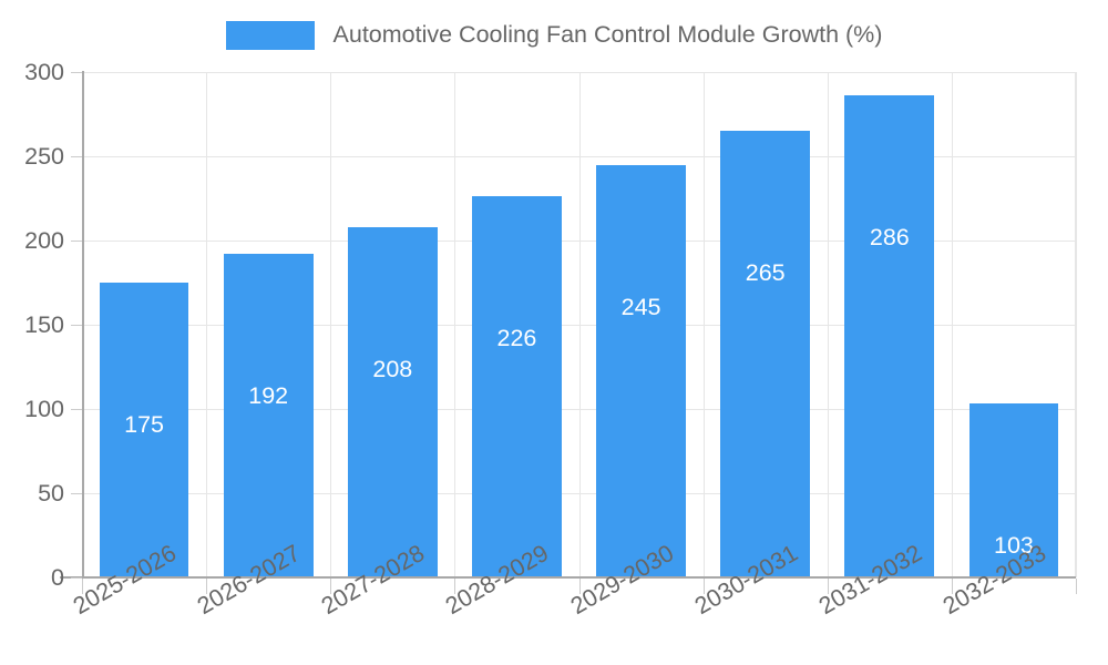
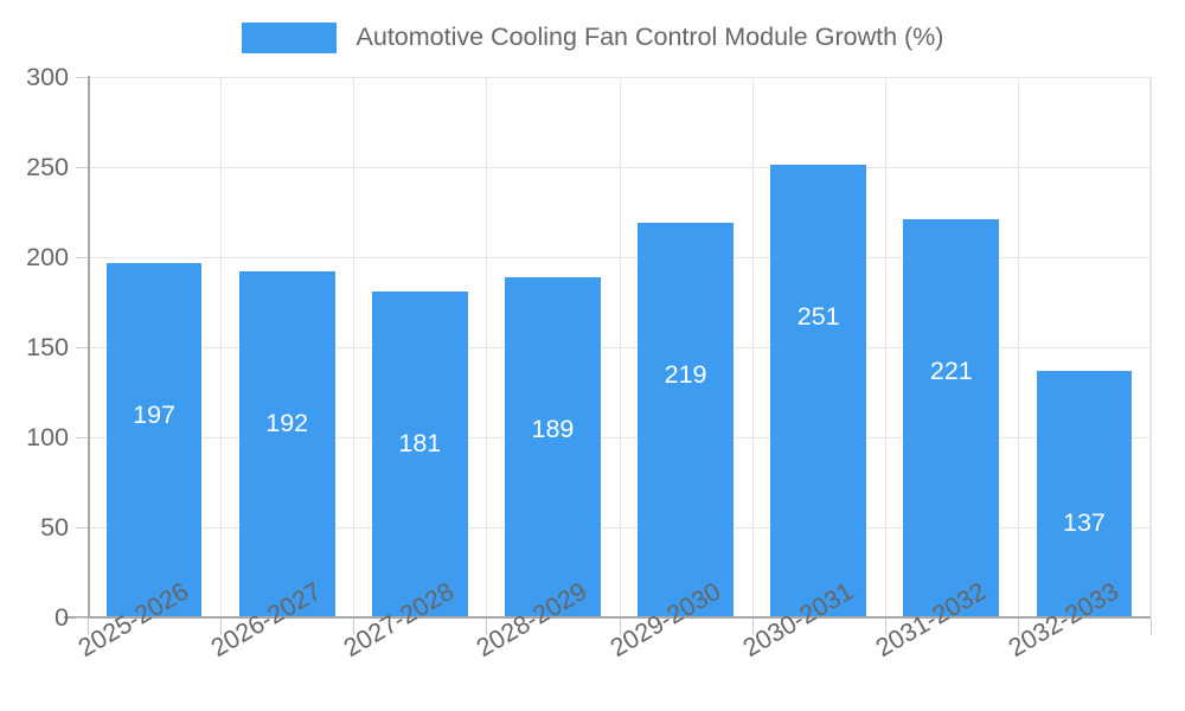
2025-2026: 175 -> 197
2027-2028: 208 -> 181
2028-2029: 226 -> 189
2029-2030: 245 -> 219
2030-2031: 265 -> 251
2031-2032: 286 -> 221
2032-2033: 103 -> 137
